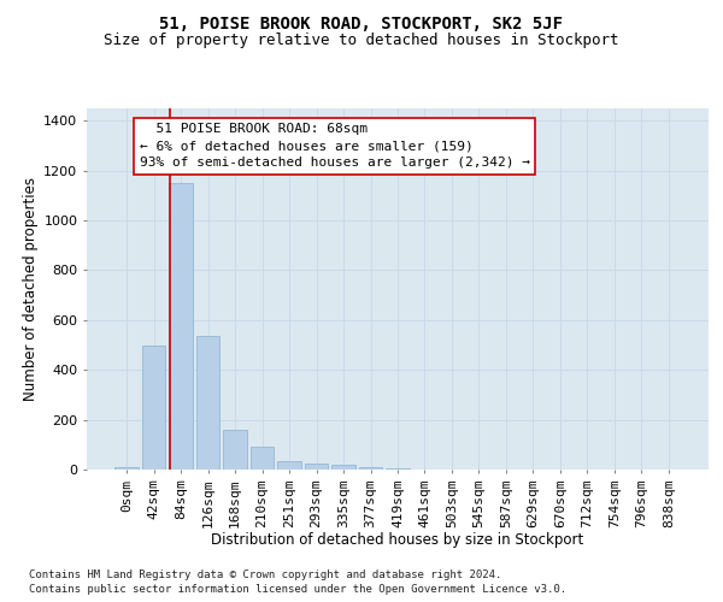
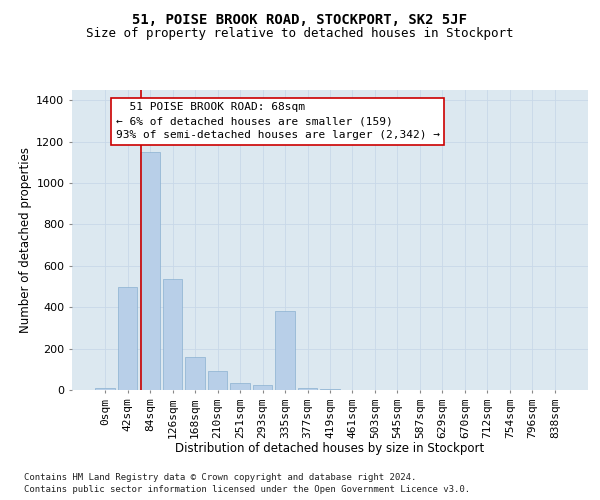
335sqm: 20 -> 380
